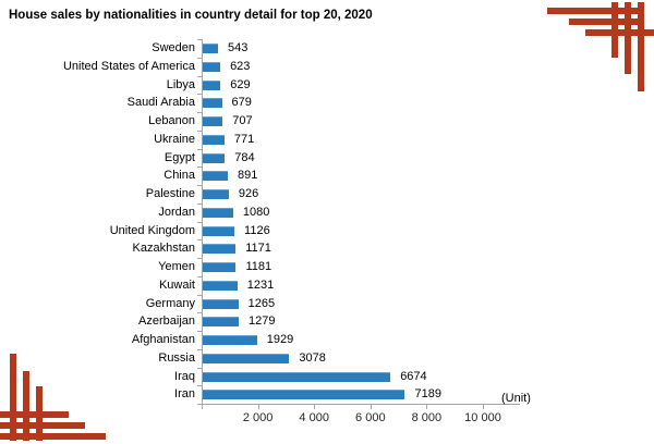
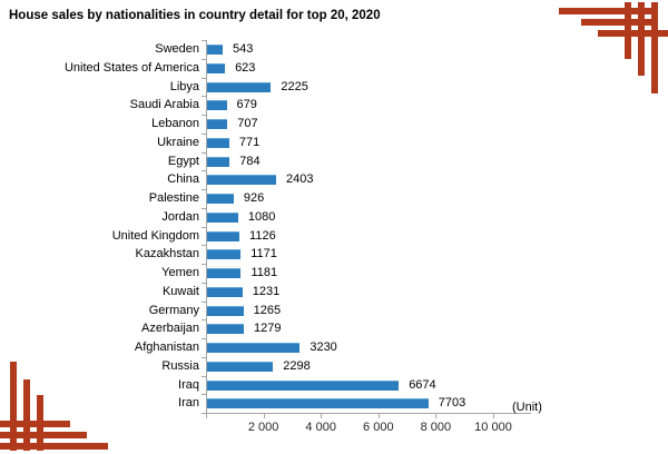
Libya: 629 -> 2225
China: 891 -> 2403
Afghanistan: 1929 -> 3230
Russia: 3078 -> 2298
Iran: 7189 -> 7703
